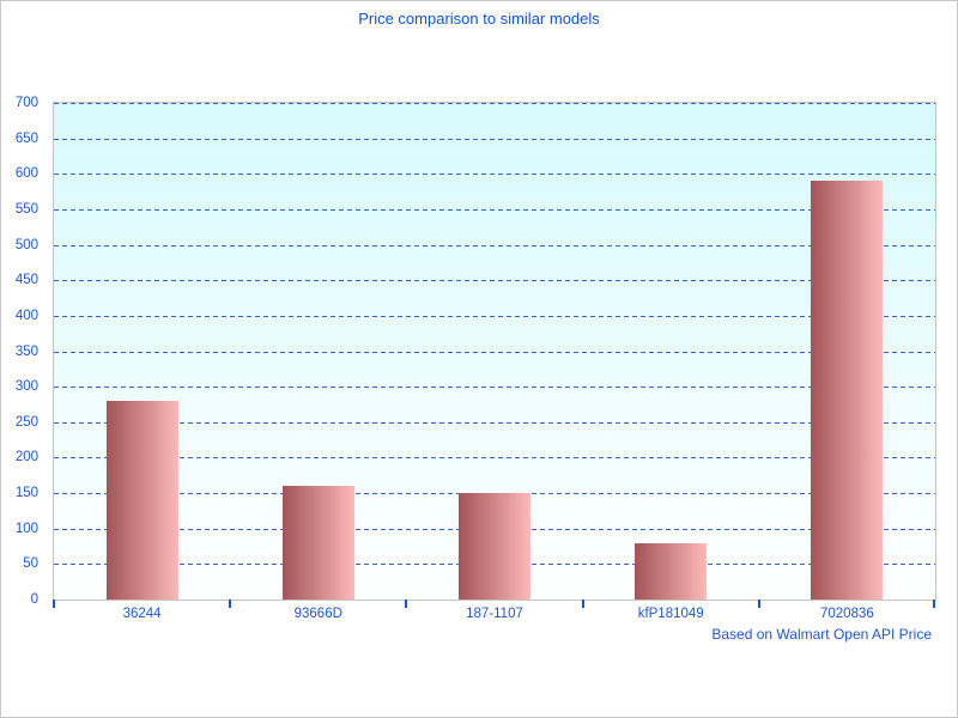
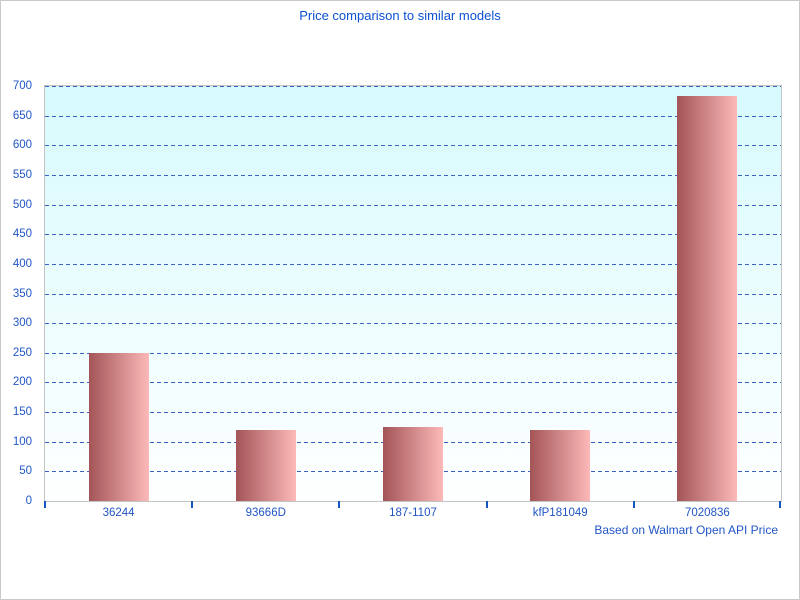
36244: 280 -> 250
93666D: 160 -> 120
187-1107: 150 -> 120
kfP181049: 80 -> 120
7020836: 590 -> 680
